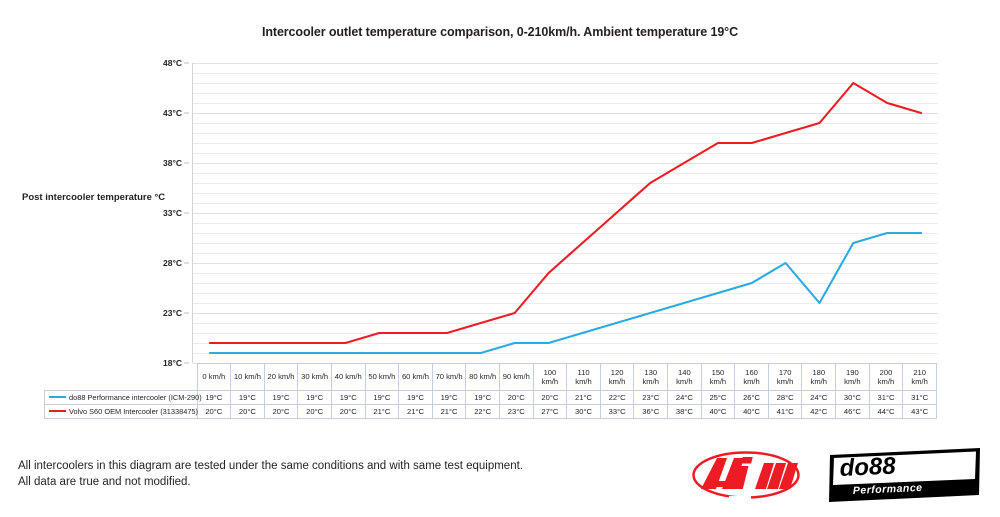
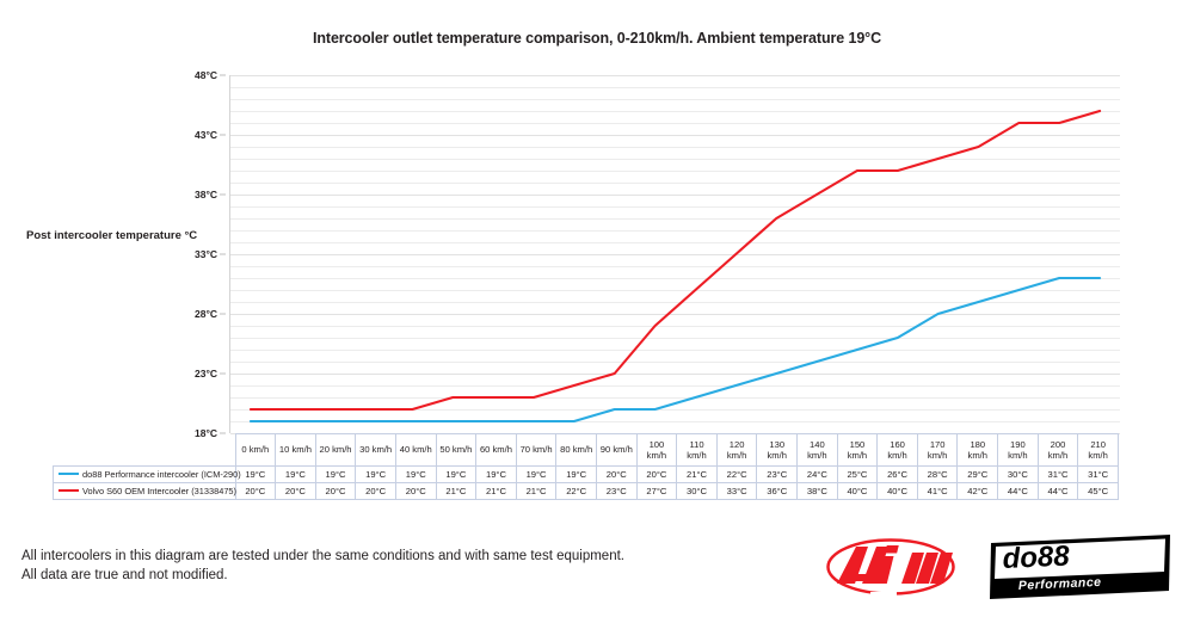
do88 Performance intercooler (ICM-290)/180 km/h: 24°C -> 29°C
Volvo S60 OEM Intercooler (31338475)/190 km/h: 46°C -> 44°C
Volvo S60 OEM Intercooler (31338475)/210 km/h: 43°C -> 45°C
